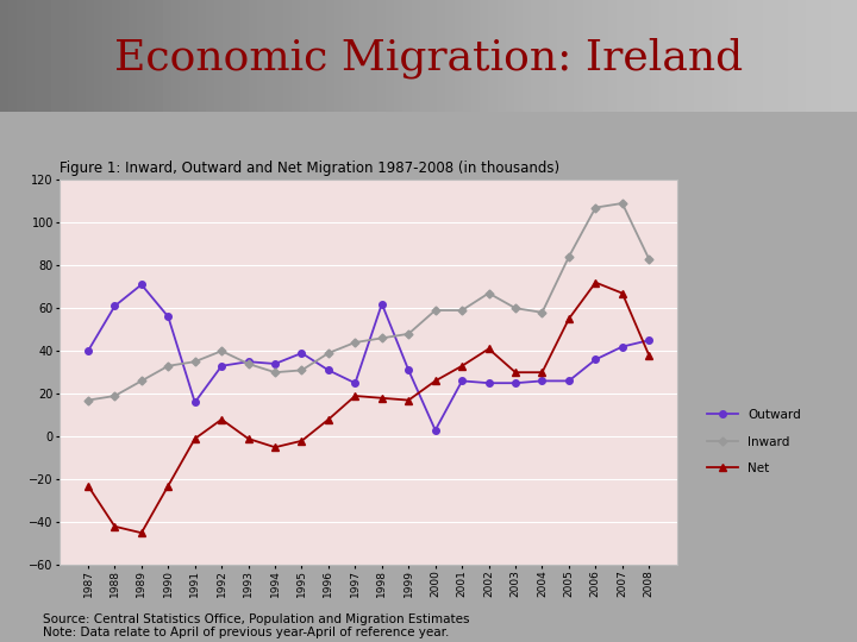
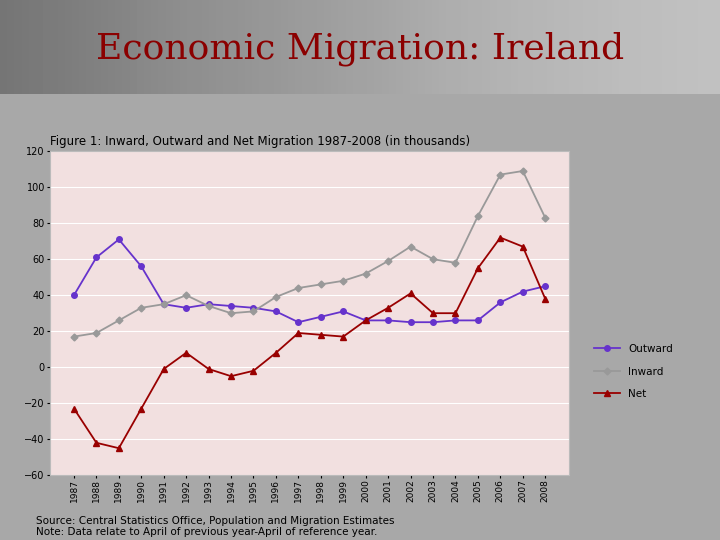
Outward/1991: 16 -> 35
Outward/1995: 39 -> 33
Outward/1998: 62 -> 28
Outward/2000: 3 -> 26
Inward/2000: 59 -> 52
